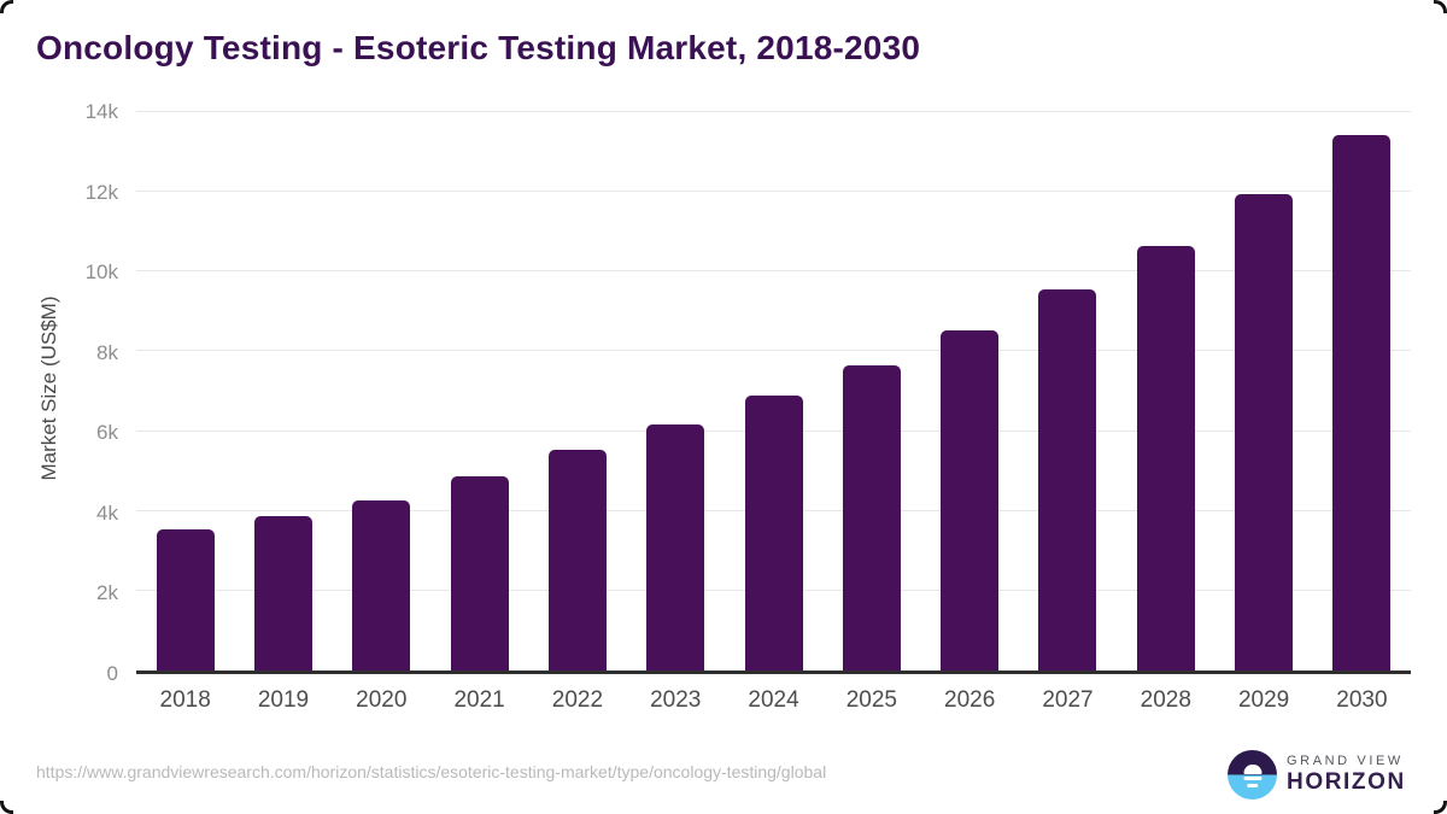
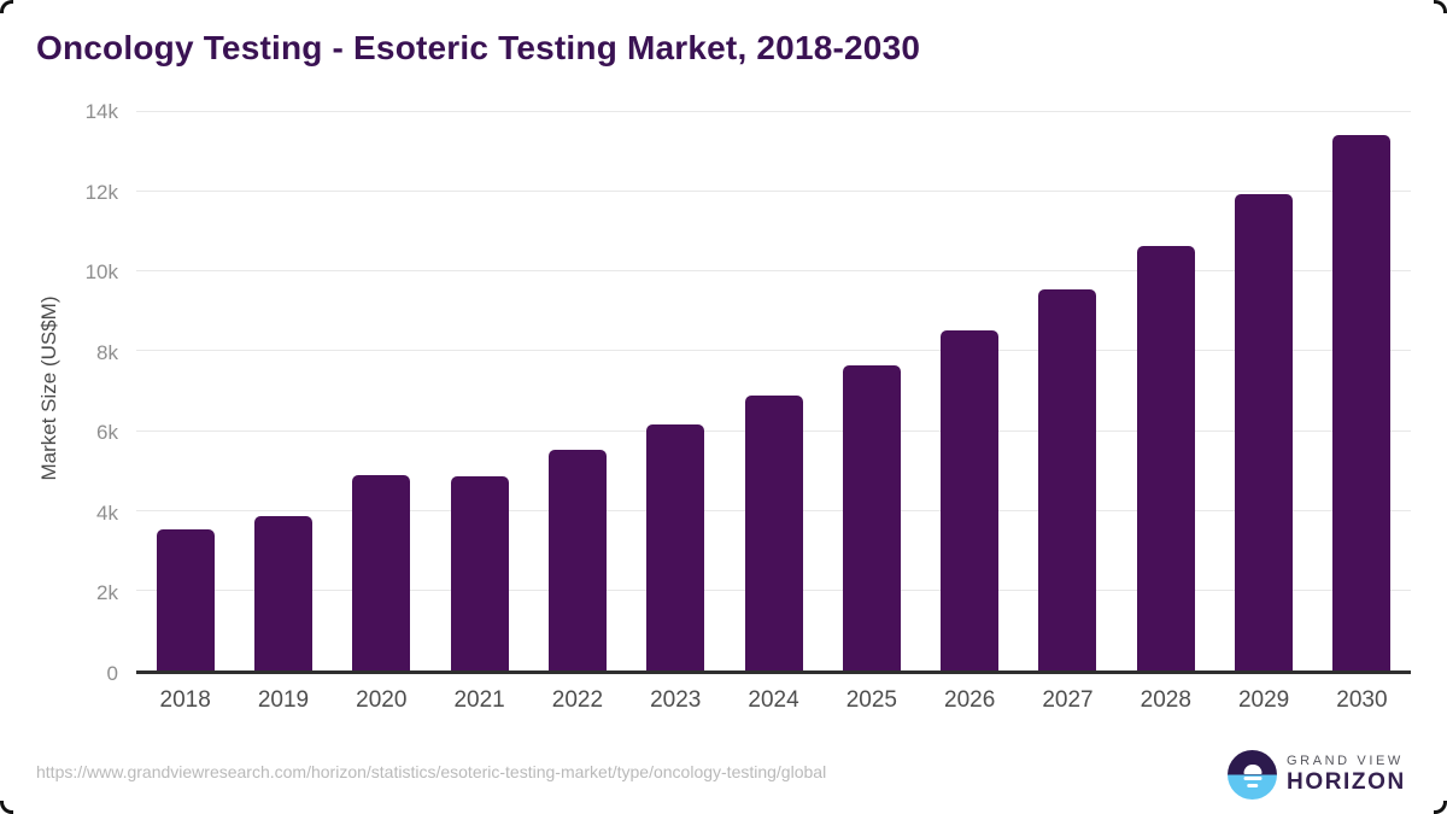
2020: 4.2k -> 4.9k
